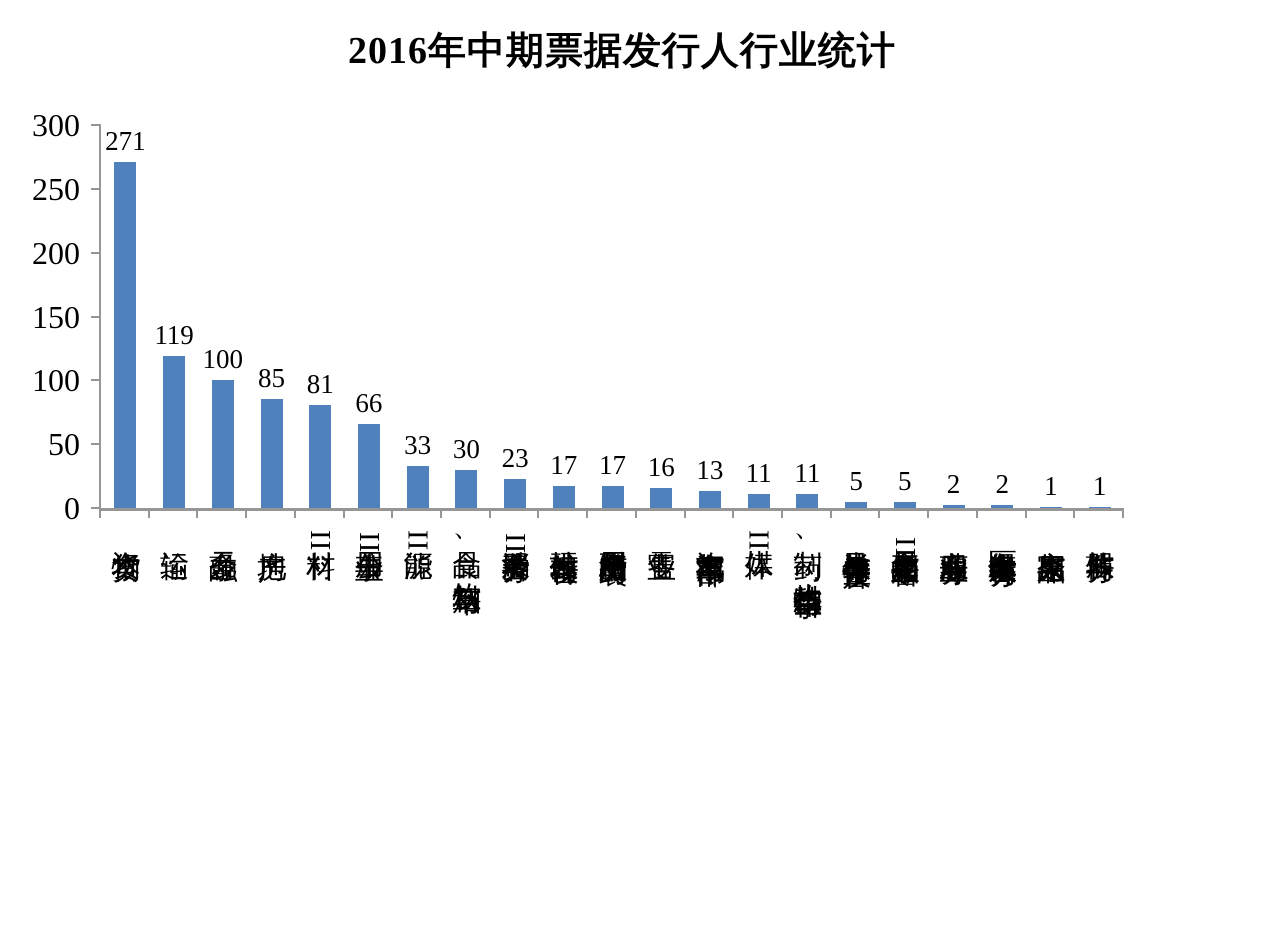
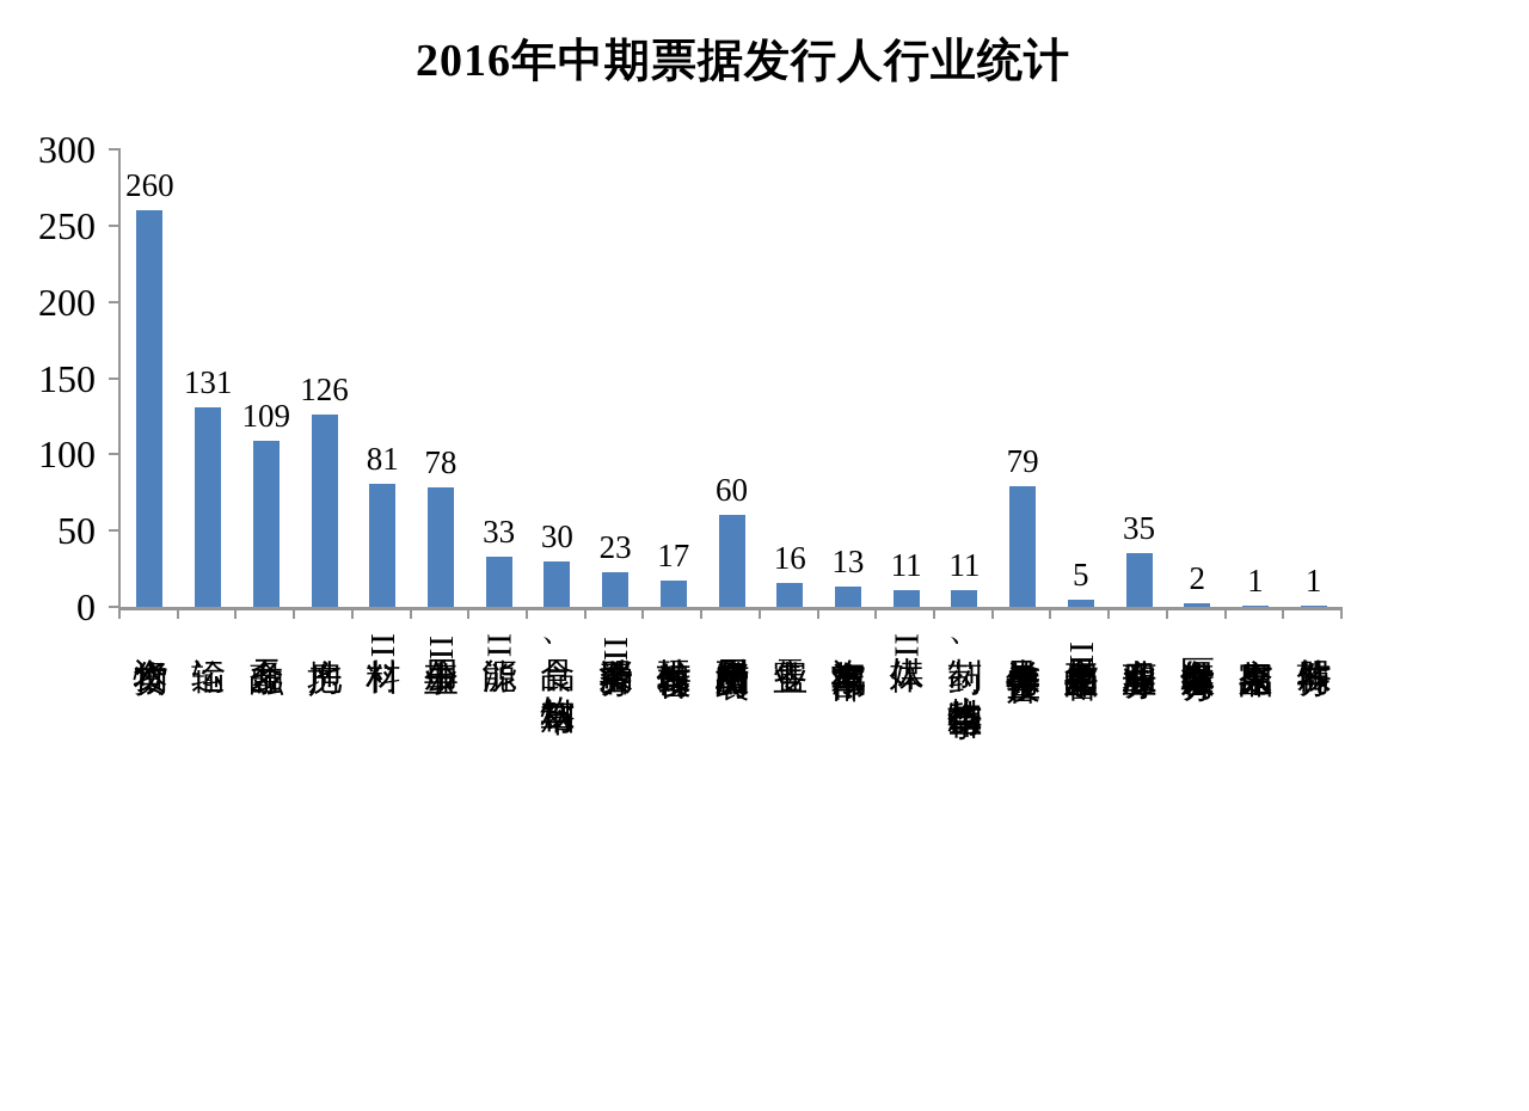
资本货物: 271 -> 260
运输: 119 -> 131
多元金融: 100 -> 109
房地产: 85 -> 126
公用事业II: 66 -> 78
耐用消费品与服装: 17 -> 60
半导体与半导体生产设备: 5 -> 79
商业和专业服务: 2 -> 35
